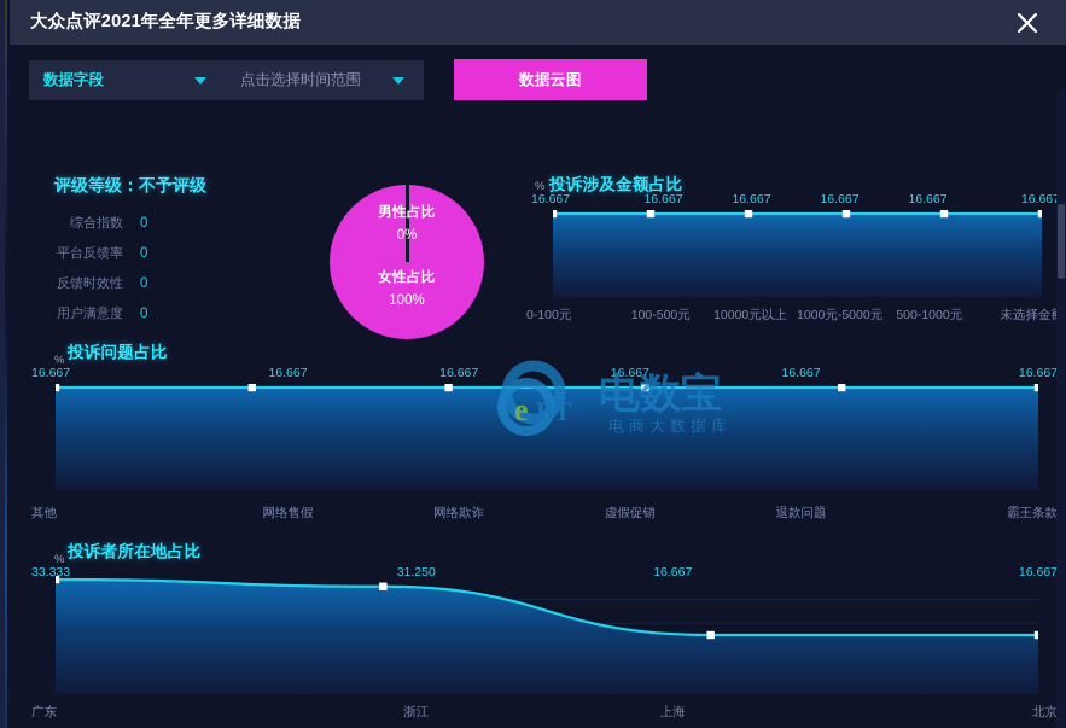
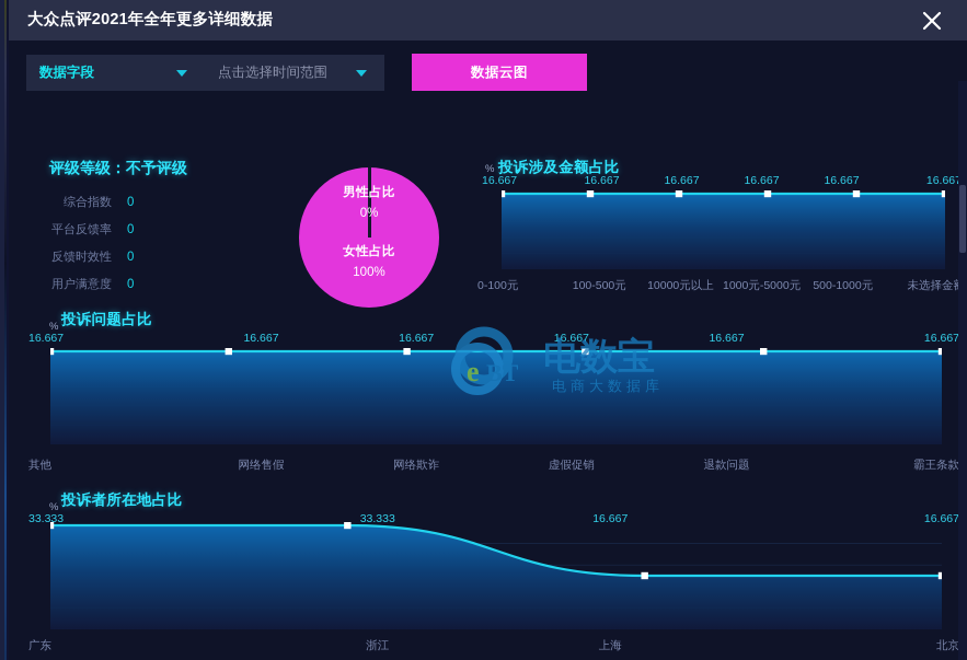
投诉者所在地占比/浙江: 31.250 -> 33.333
